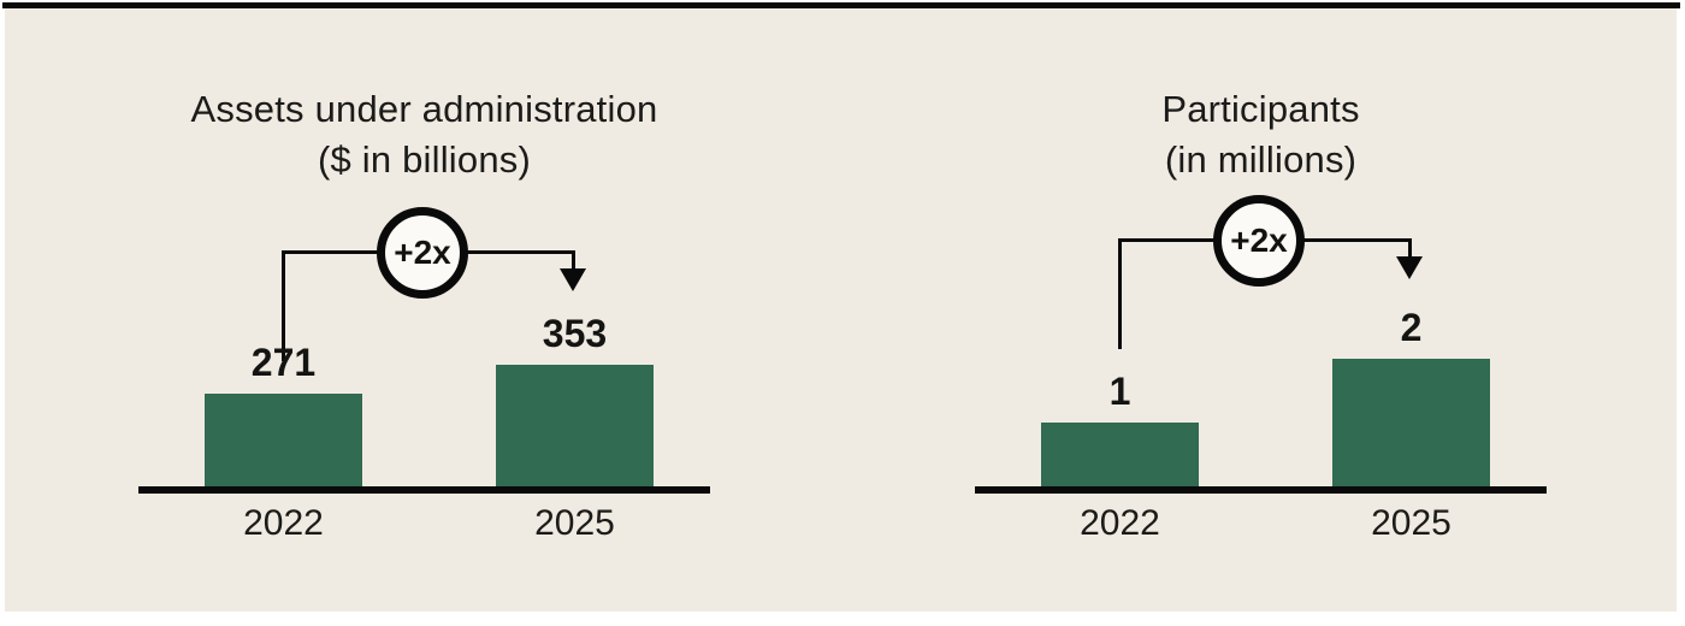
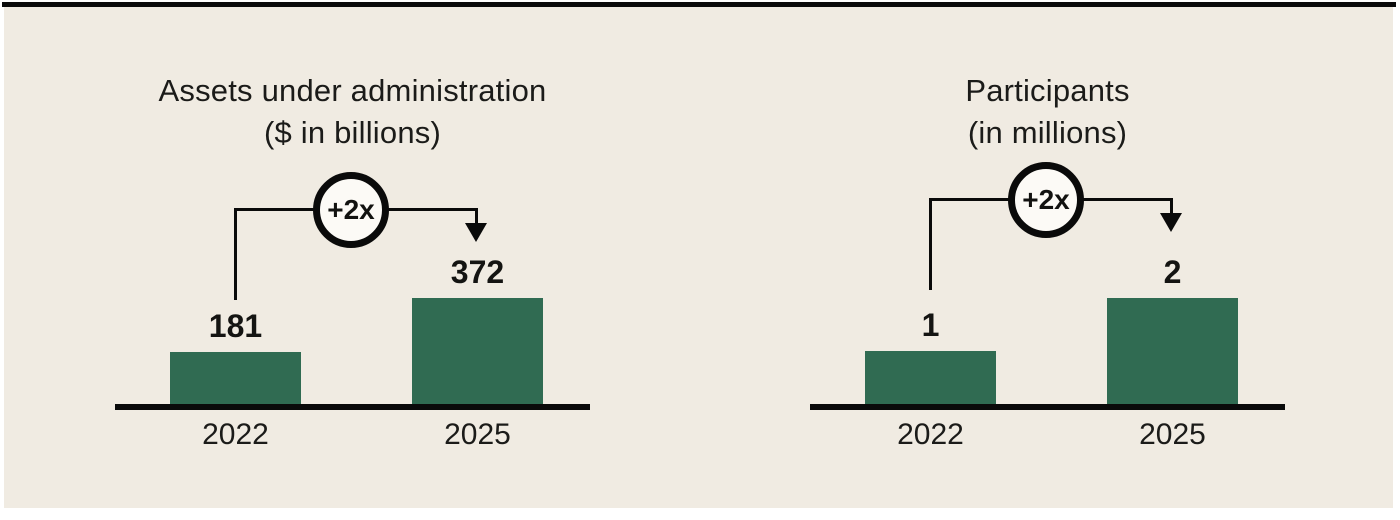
Assets under administration/2022: 271 -> 181
Assets under administration/2025: 353 -> 372
